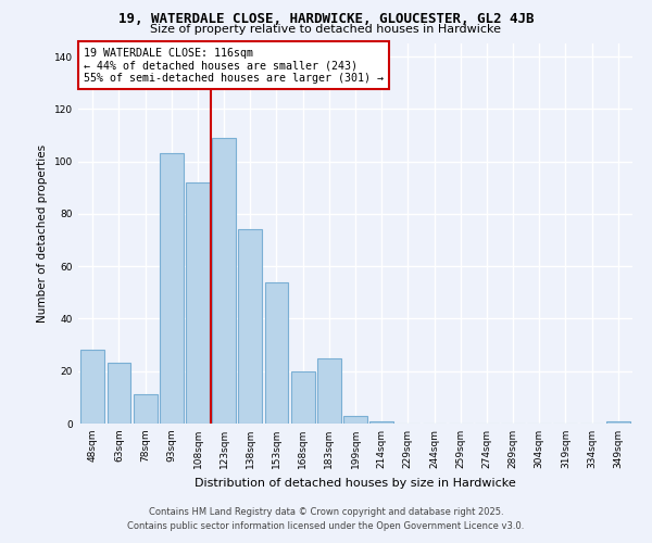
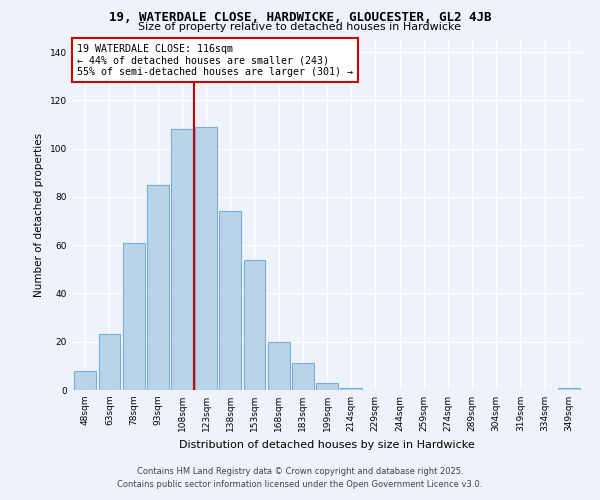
48sqm: 28 -> 8
78sqm: 11 -> 61
93sqm: 103 -> 85
108sqm: 92 -> 108
183sqm: 25 -> 11
